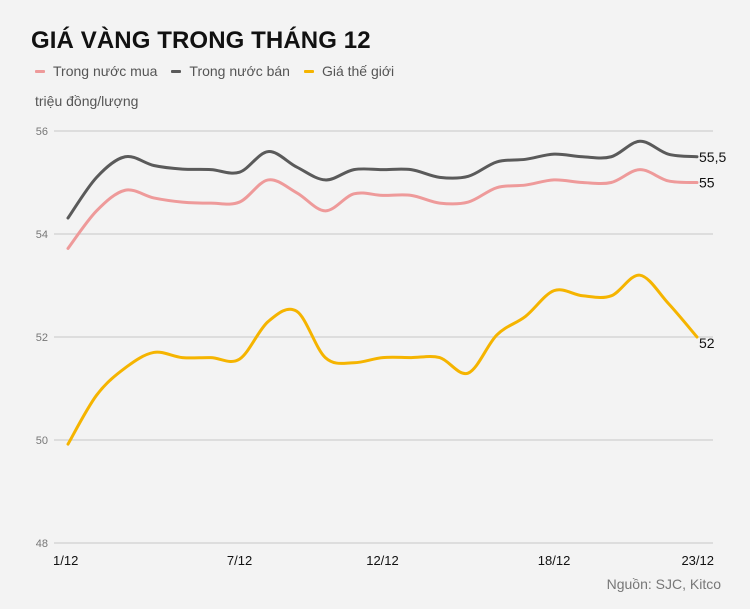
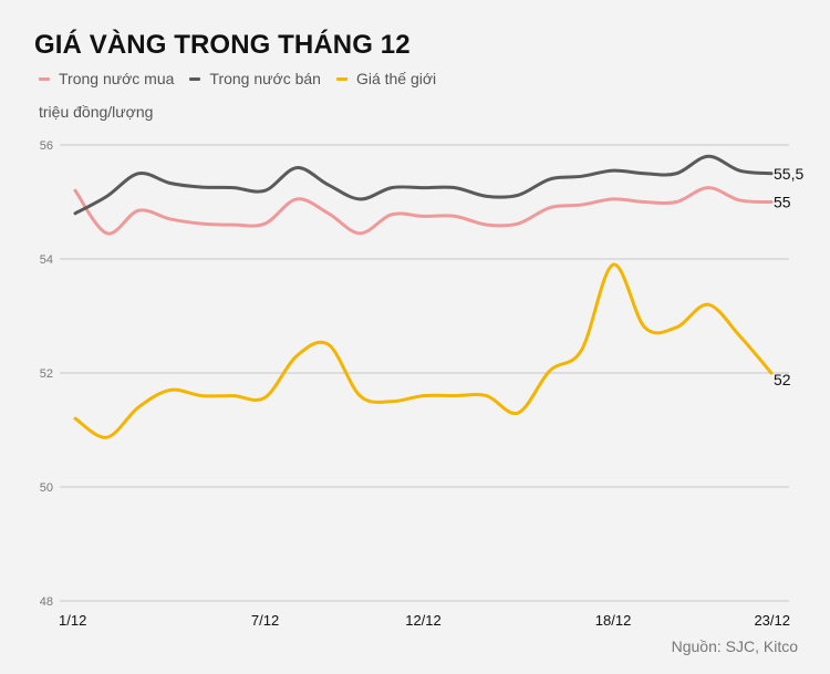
Trong nước mua/1/12: 53.7 -> 55.2
Trong nước bán/1/12: 54.3 -> 54.8
Giá thế giới/1/12: 49.9 -> 51.2
Giá thế giới/18/12: 52.9 -> 53.9
